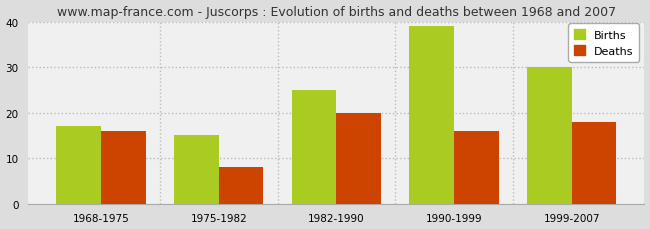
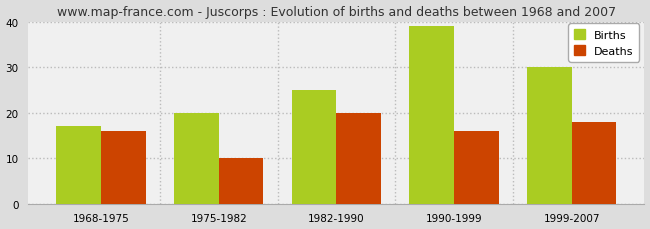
Births/1975-1982: 15 -> 20
Deaths/1975-1982: 8 -> 10
